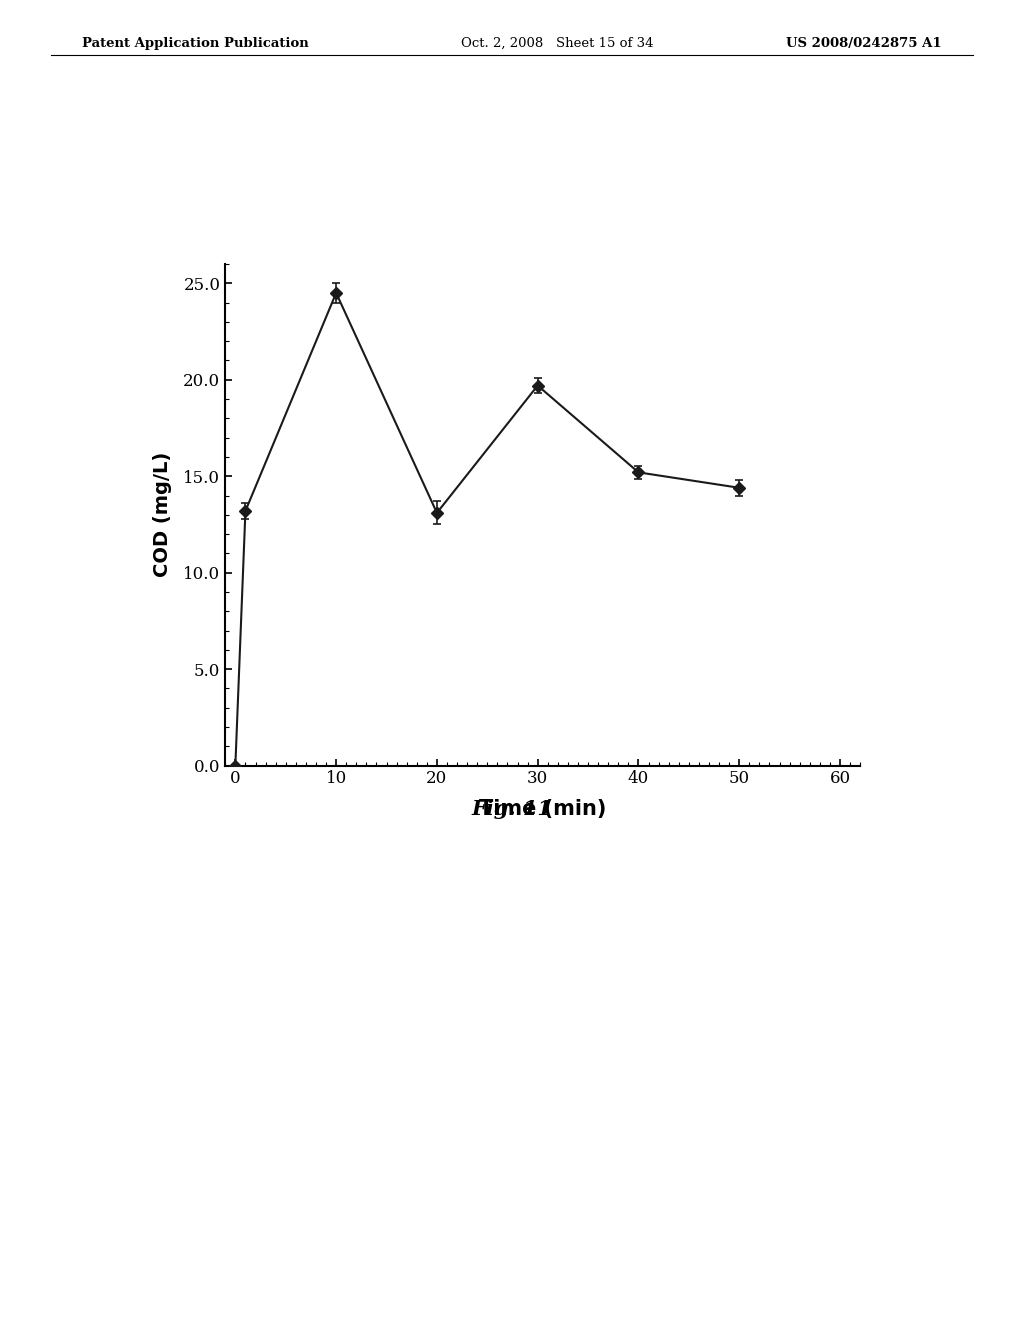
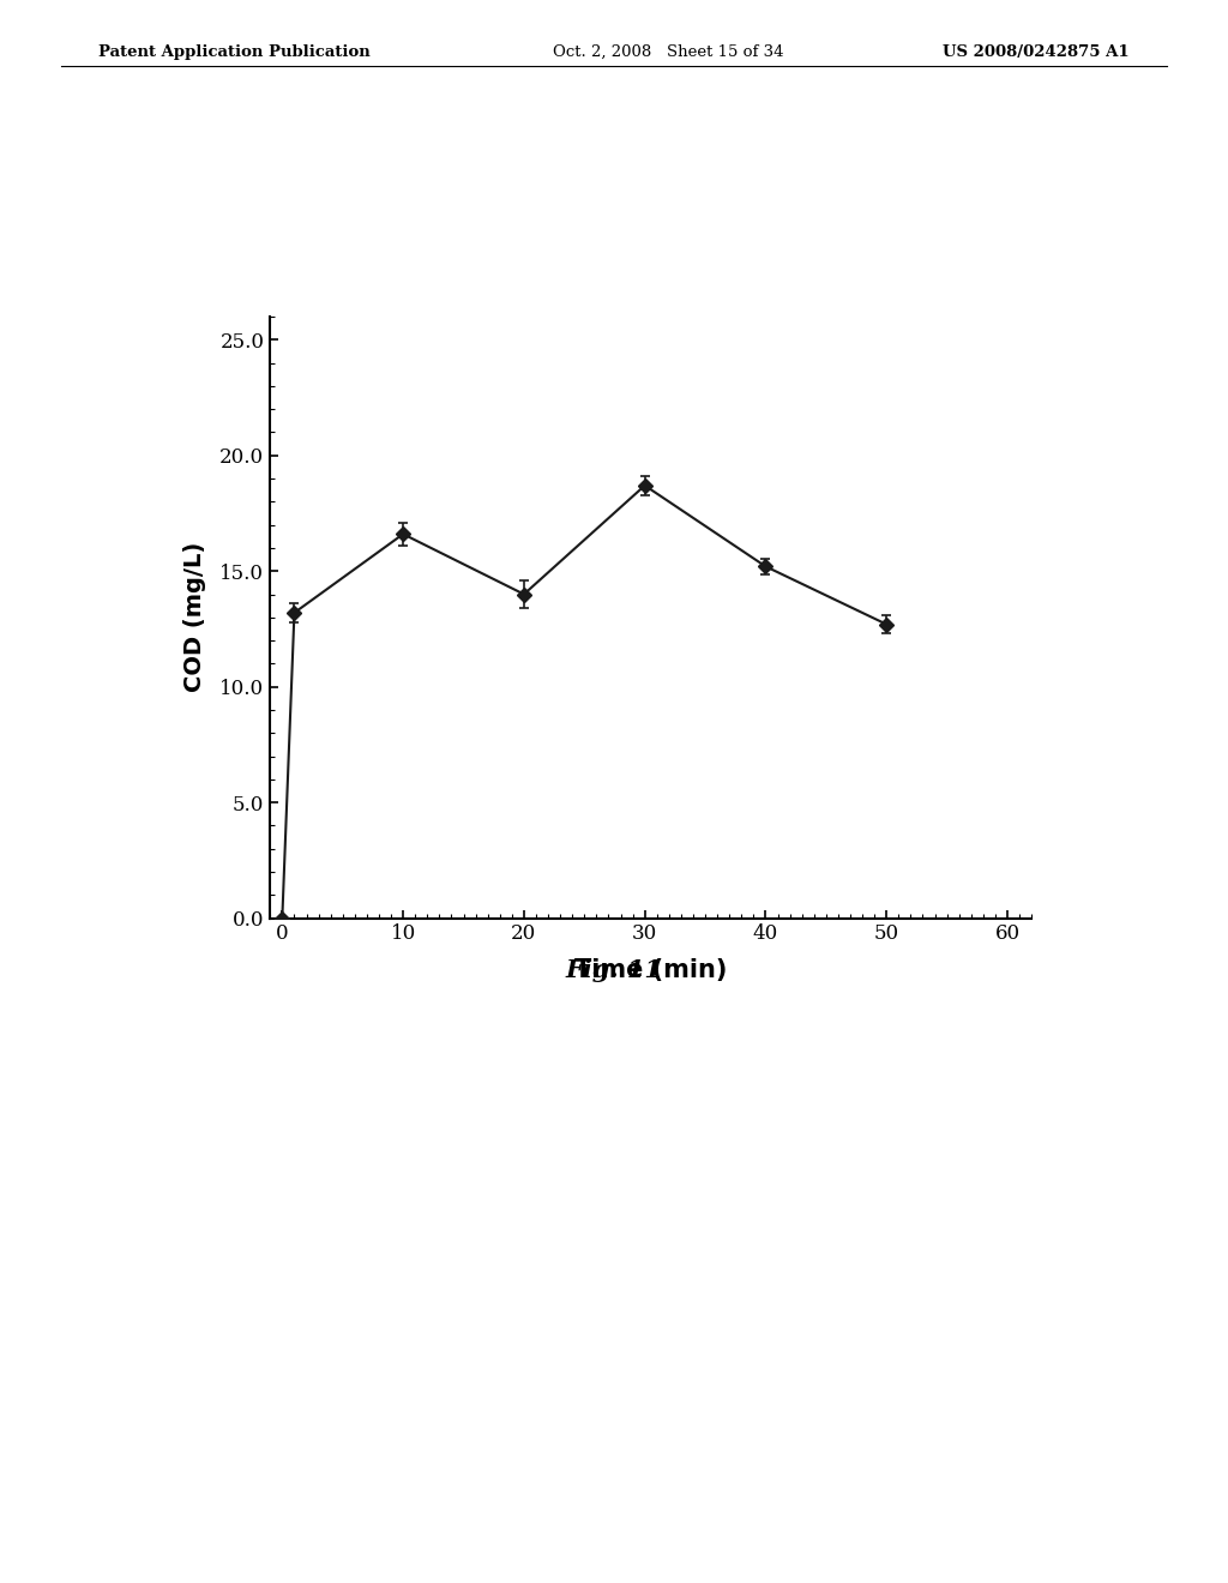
10: 24.5 -> 16.6
20: 13.1 -> 14.0
30: 19.7 -> 18.7
50: 14.4 -> 12.7
